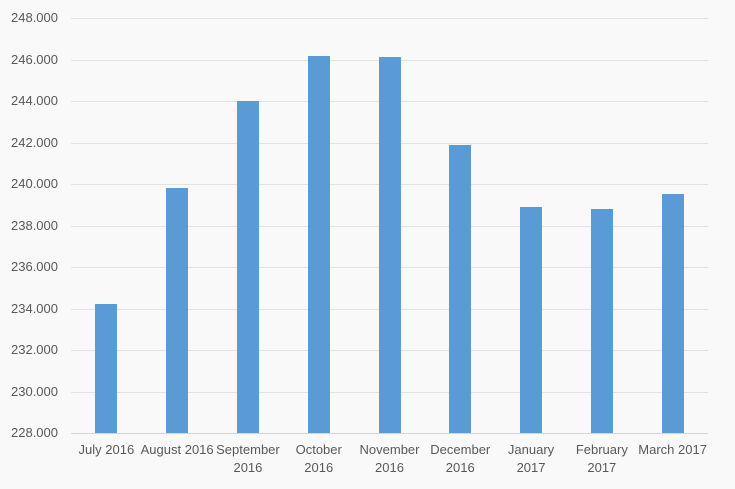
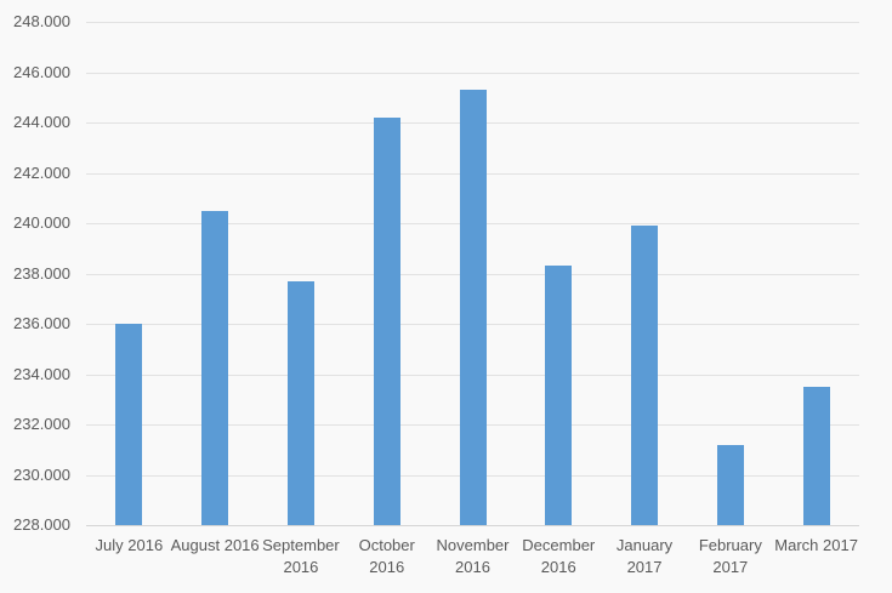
July 2016: 234200 -> 236000
August 2016: 239800 -> 240500
September 2016: 244000 -> 237700
October 2016: 246200 -> 244200
November 2016: 246100 -> 245300
December 2016: 241900 -> 238300
January 2017: 238900 -> 239900
February 2017: 238800 -> 231200
March 2017: 239500 -> 233500
